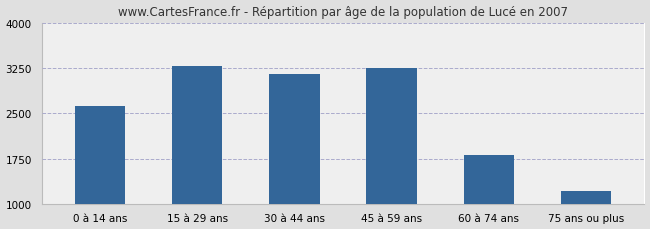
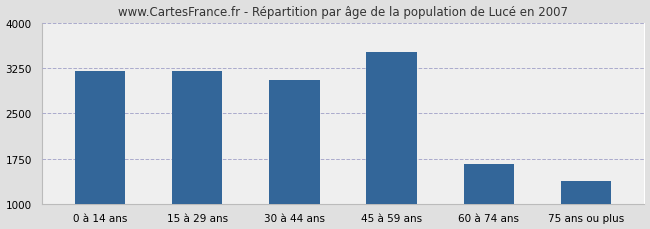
0 à 14 ans: 2620 -> 3200
15 à 29 ans: 3290 -> 3200
30 à 44 ans: 3160 -> 3060
45 à 59 ans: 3250 -> 3520
60 à 74 ans: 1810 -> 1660
75 ans ou plus: 1210 -> 1380
